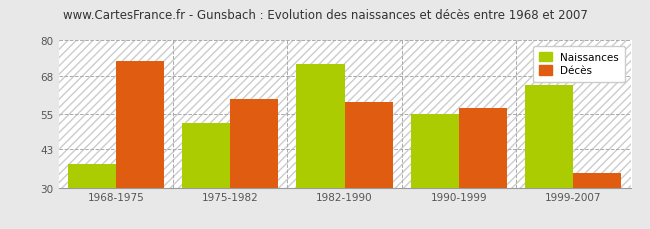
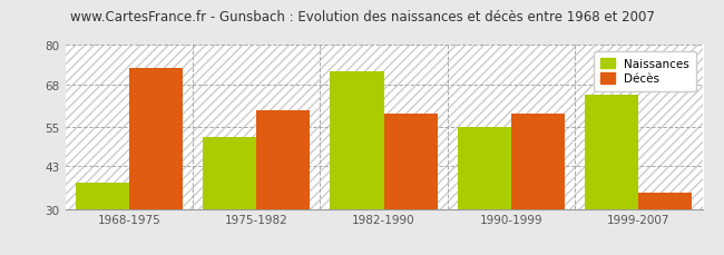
Décès/1990-1999: 57 -> 59
